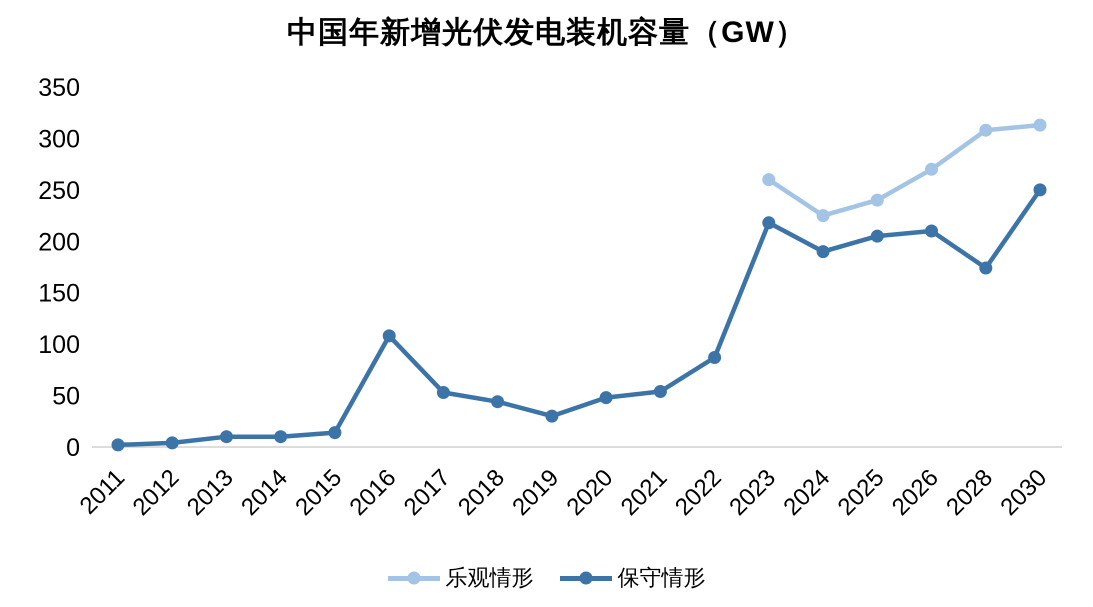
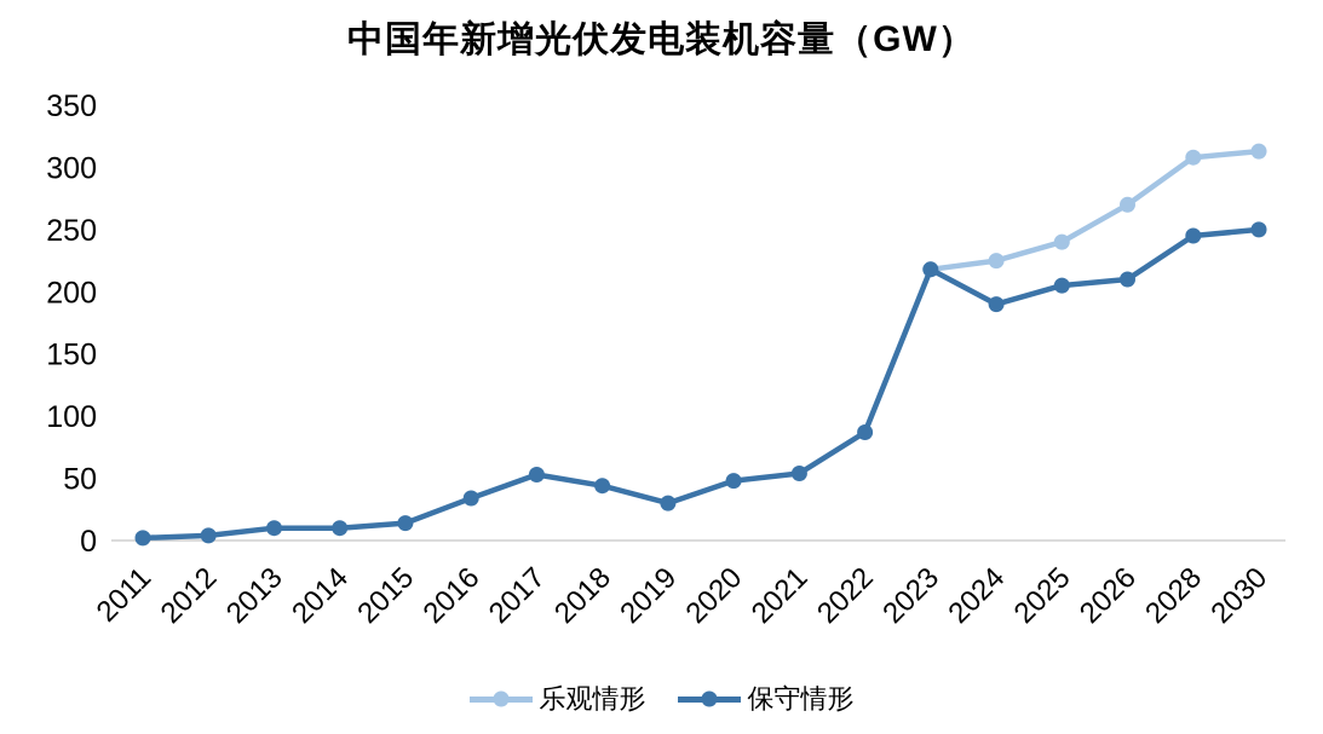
保守情形/2016: 108 -> 34
乐观情形/2023: 260 -> 218
保守情形/2028: 174 -> 245
